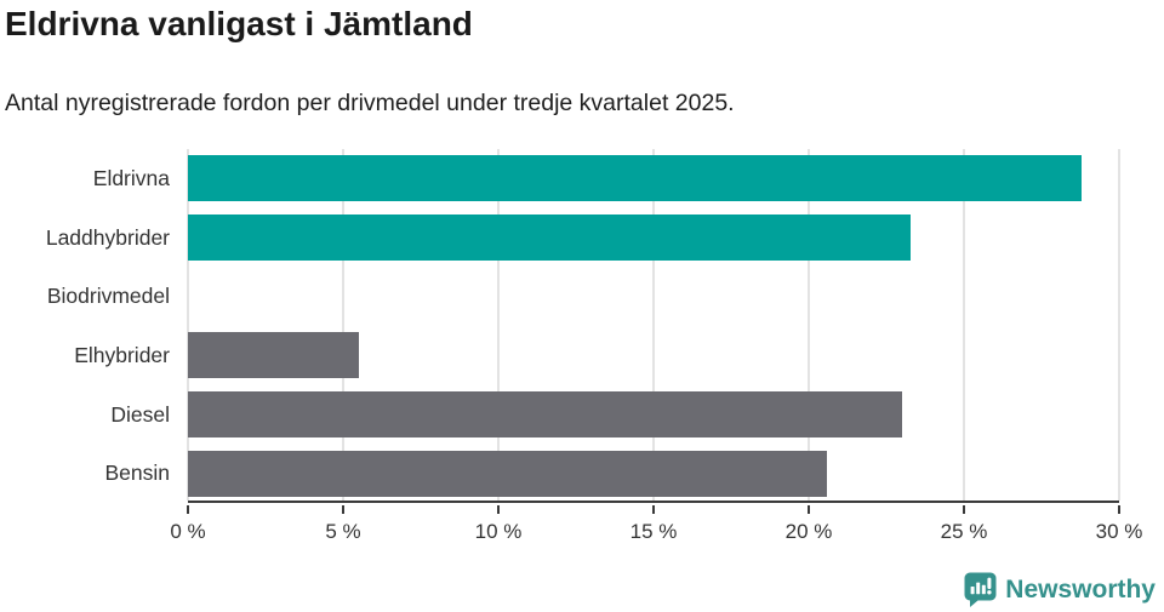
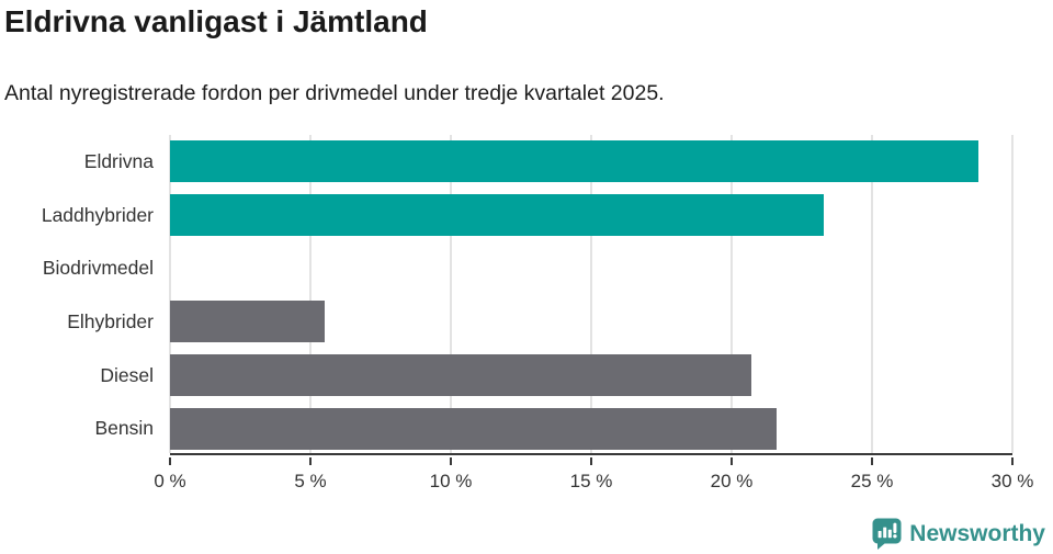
Diesel: 23.0% -> 20.7%
Bensin: 20.6% -> 21.6%
